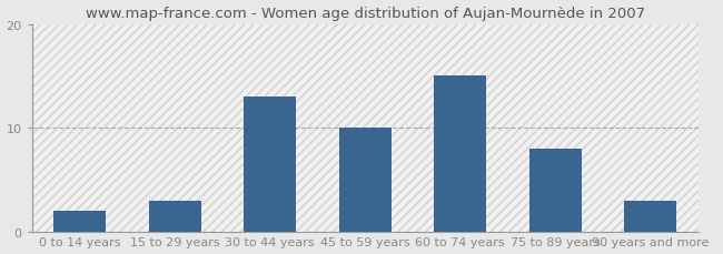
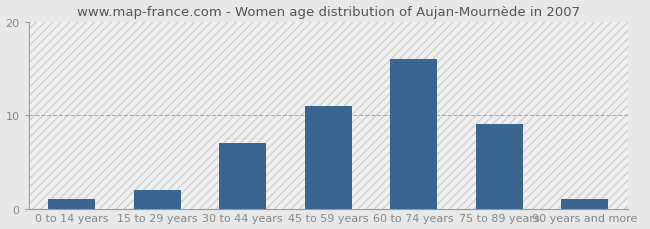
0 to 14 years: 2 -> 1
15 to 29 years: 3 -> 2
30 to 44 years: 13 -> 7
45 to 59 years: 10 -> 11
60 to 74 years: 15 -> 16
75 to 89 years: 8 -> 9
90 years and more: 3 -> 1
